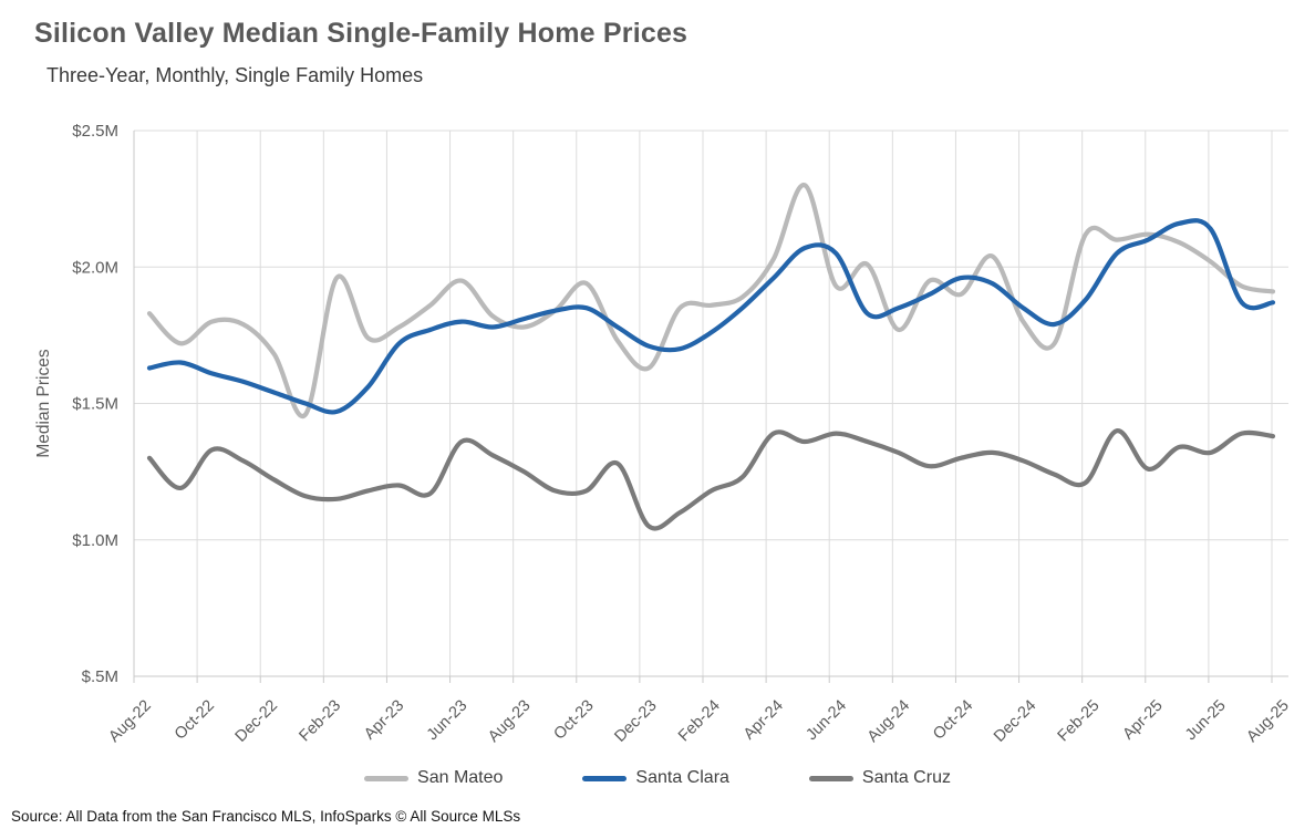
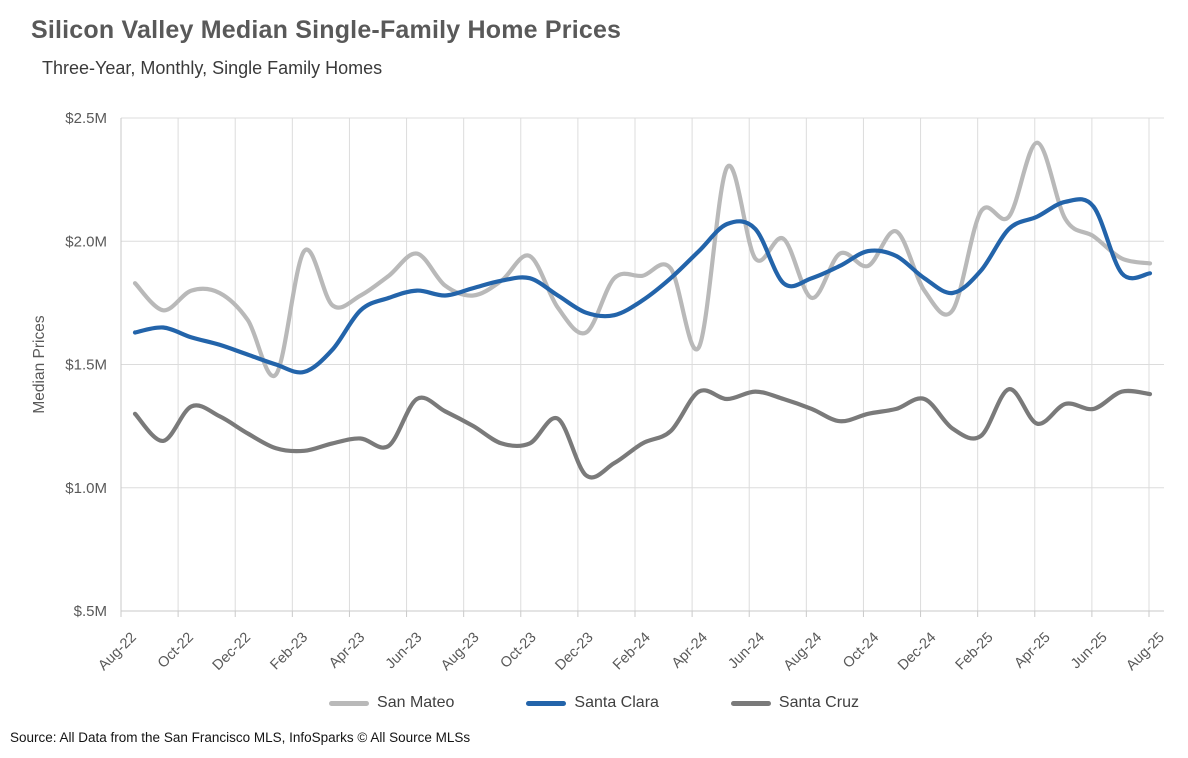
San Mateo/Apr-24: $2.03M -> $1.57M
Santa Cruz/Dec-24: $1.29M -> $1.36M
San Mateo/Apr-25: $2.12M -> $2.40M
